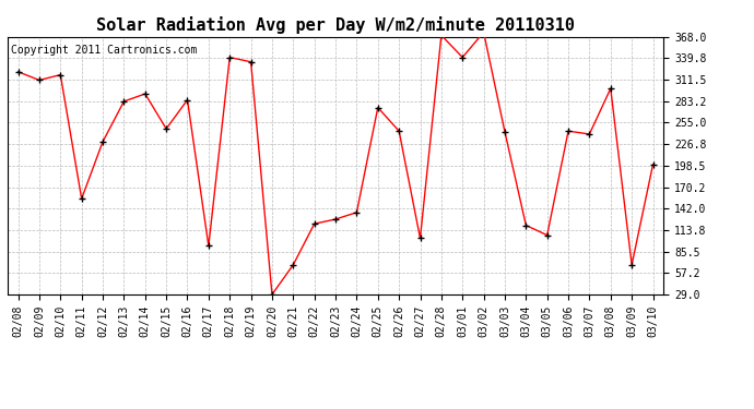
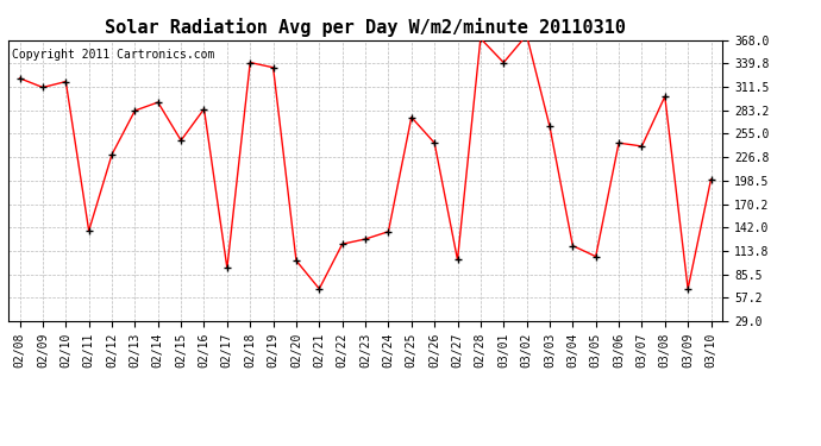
02/11: 155 -> 138
02/20: 29 -> 102
03/03: 243 -> 264
